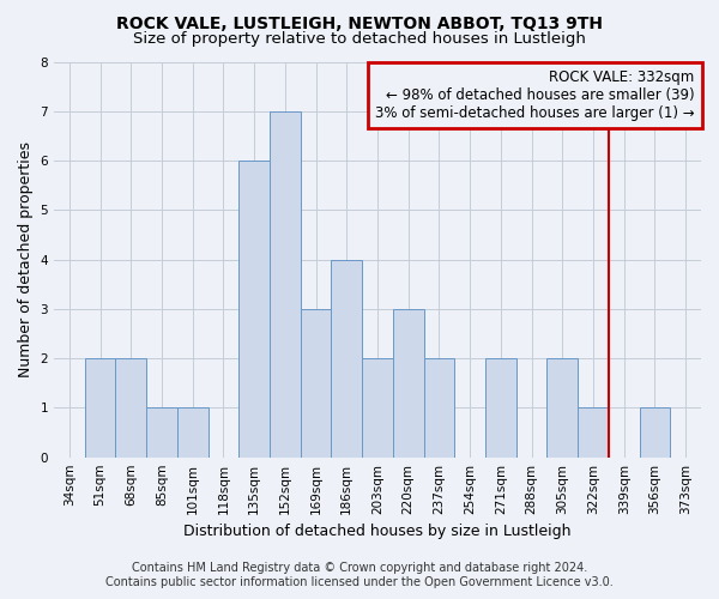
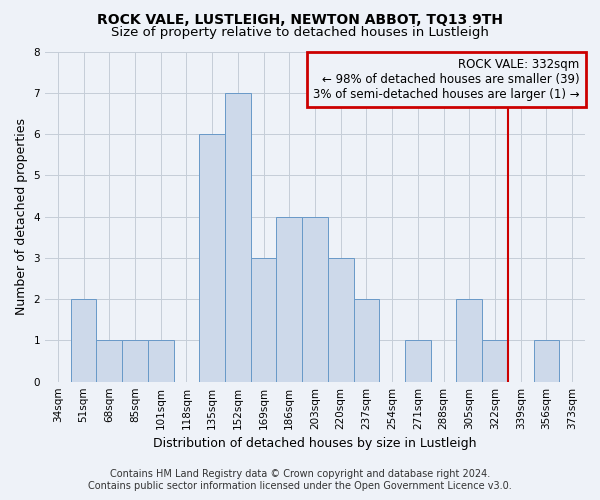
68sqm: 2 -> 1
203sqm: 2 -> 4
271sqm: 2 -> 1
